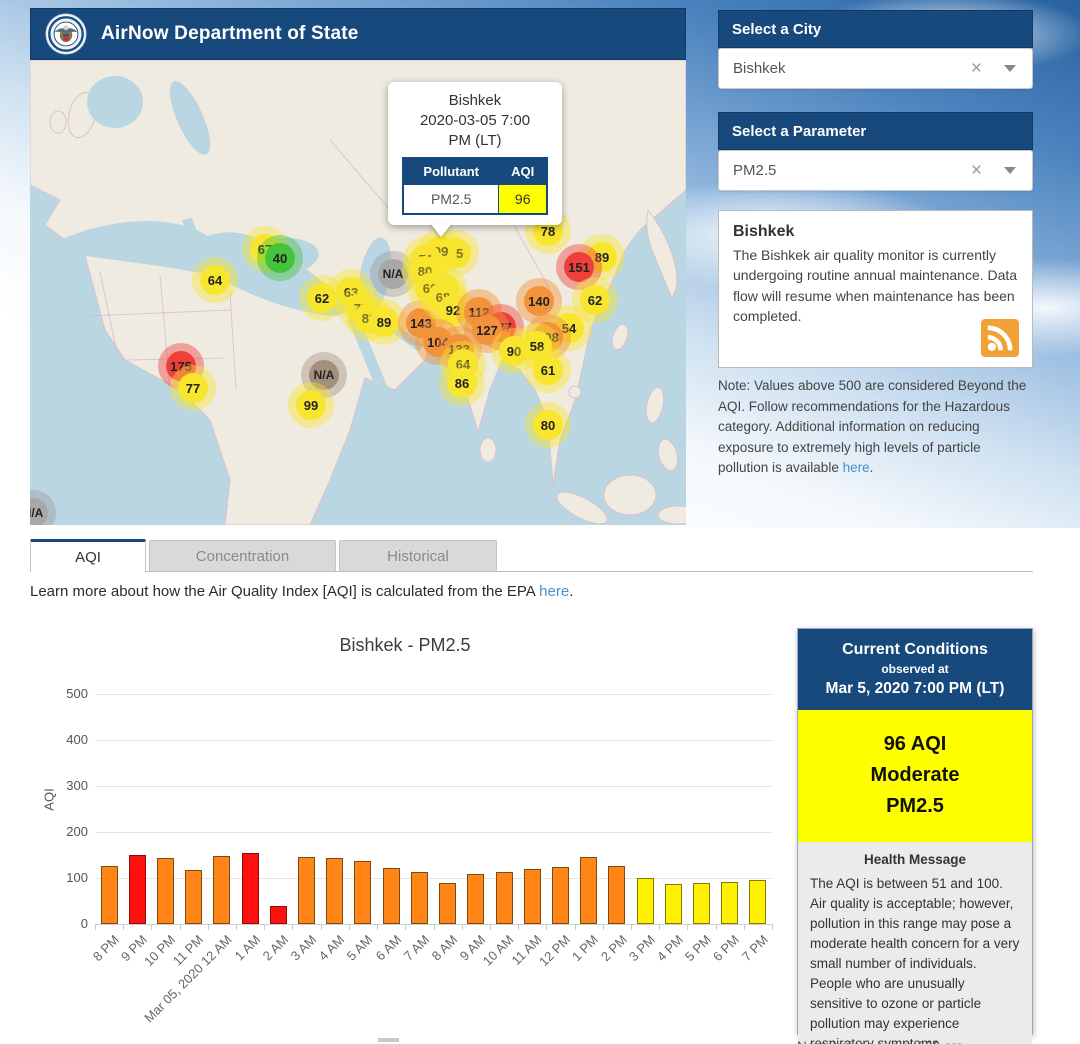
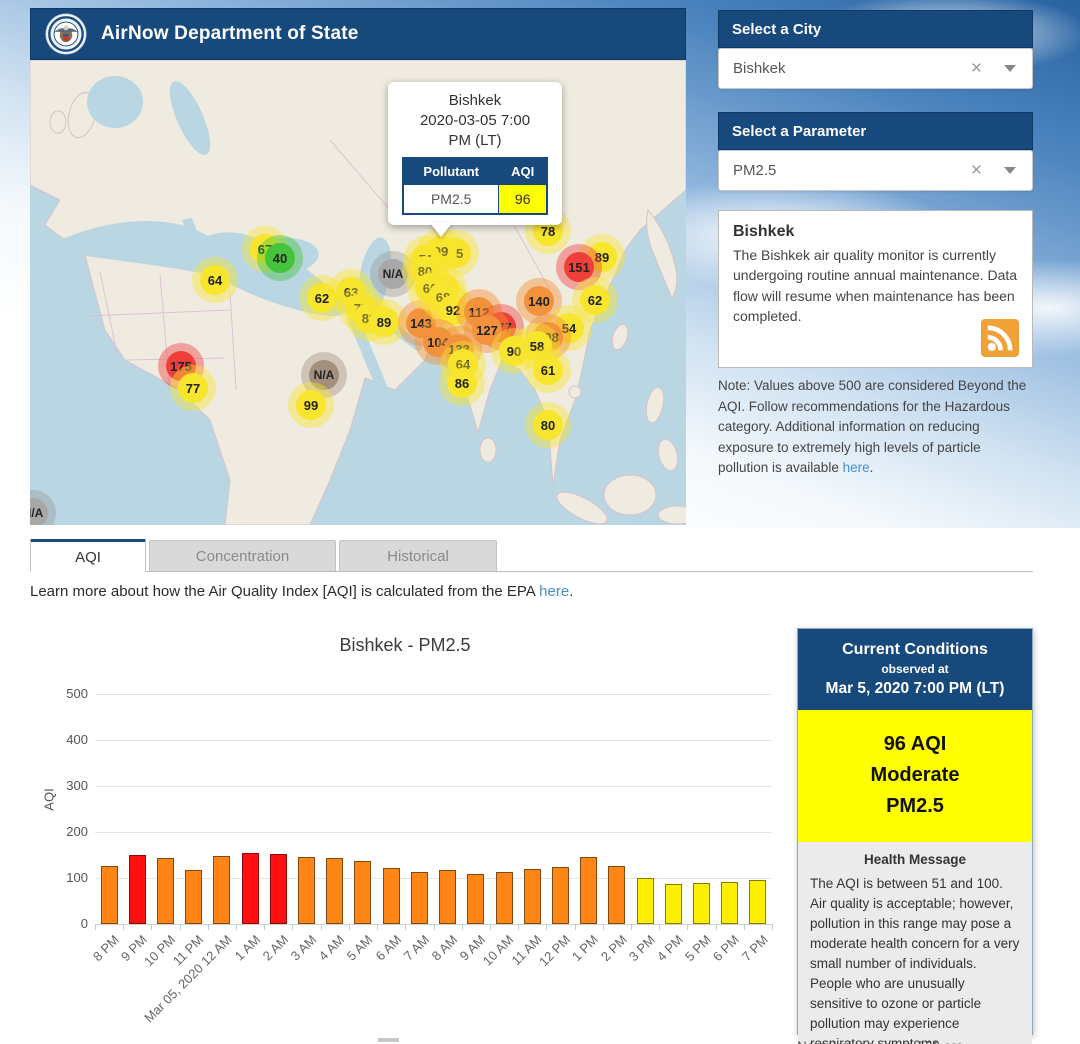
2 AM: 40 -> 150
8 AM: 90 -> 120
